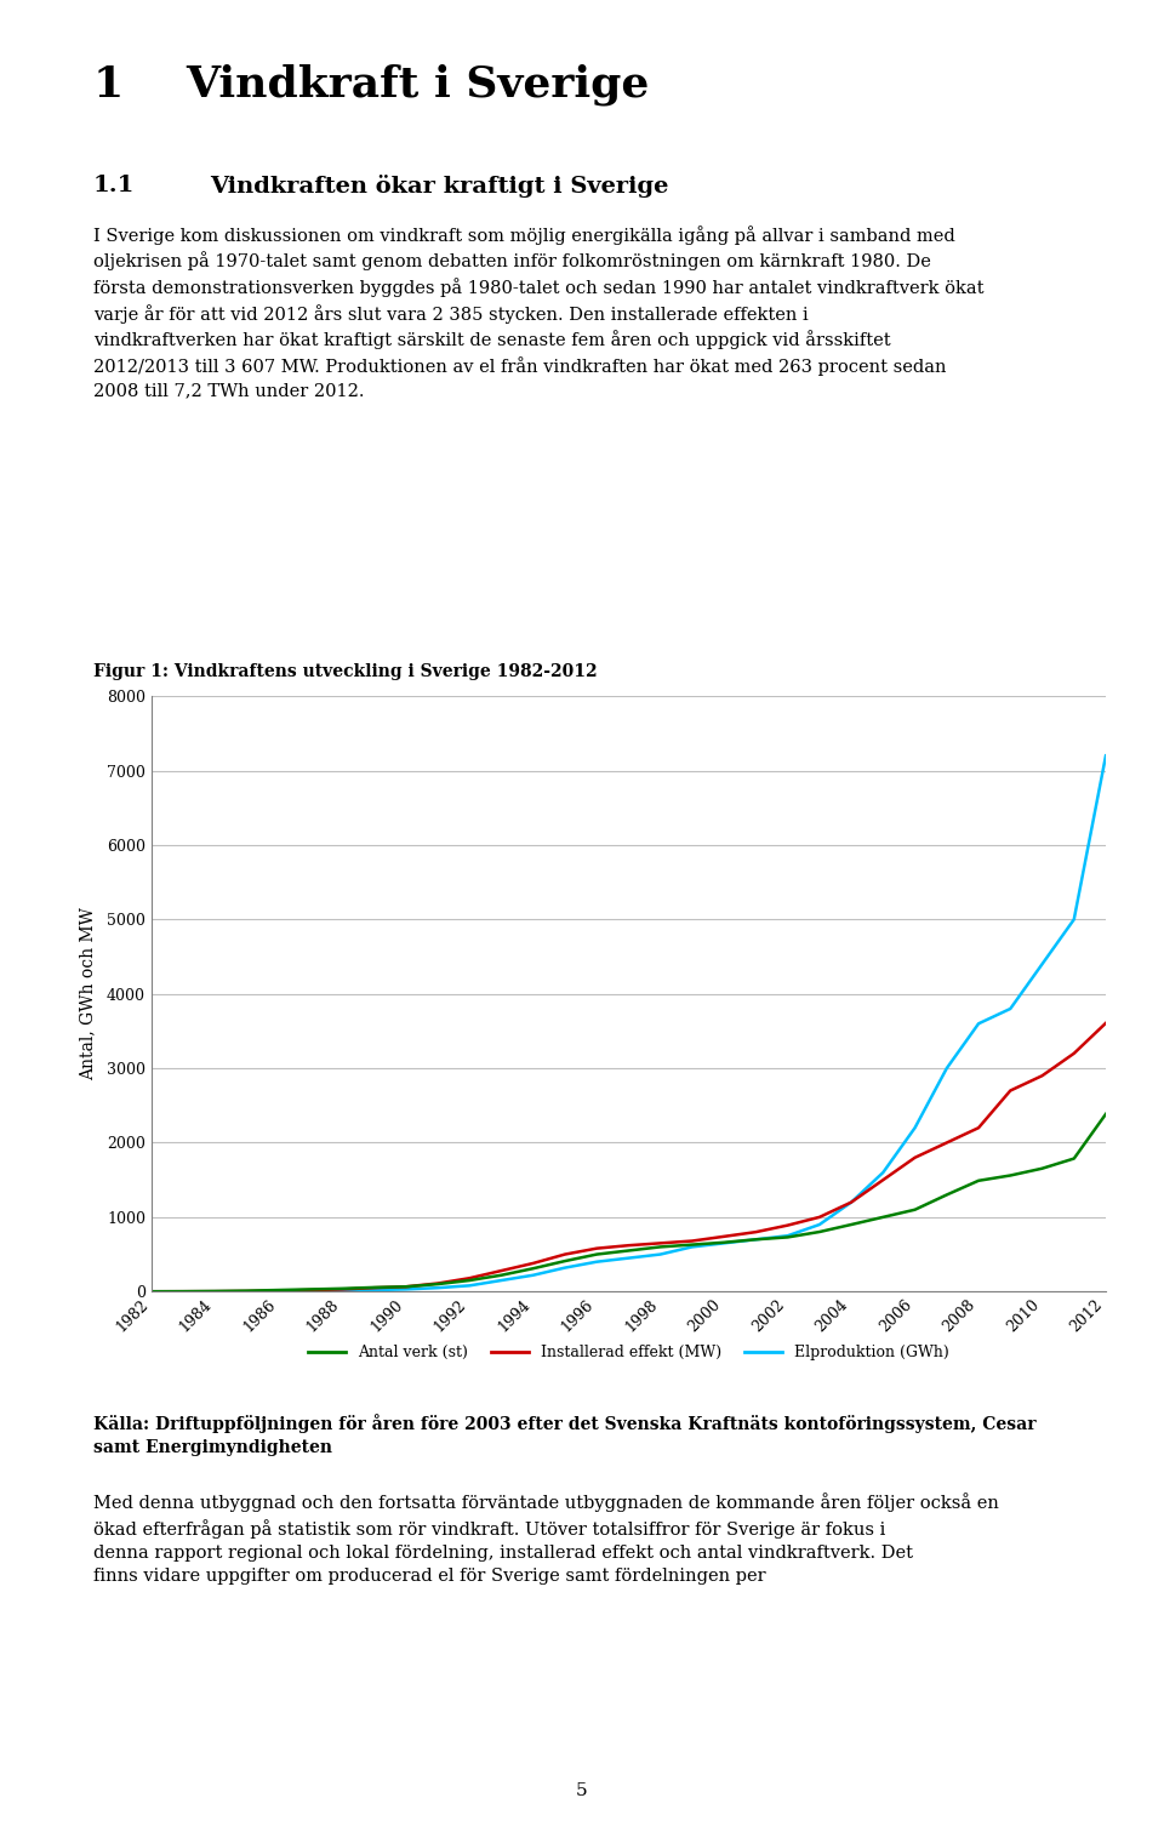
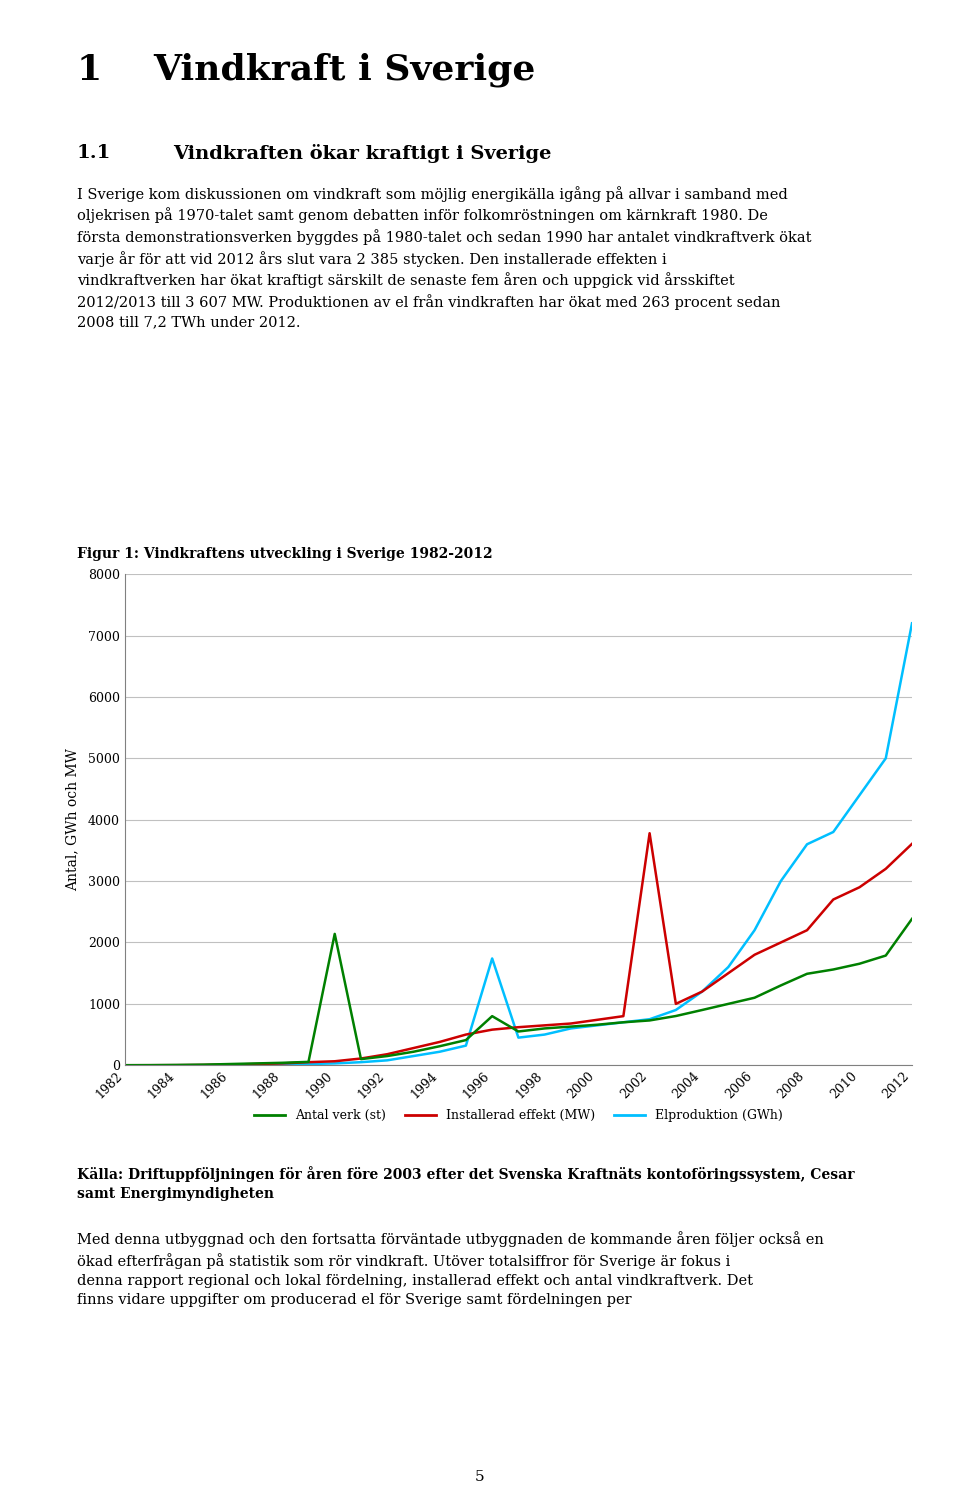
Antal verk (st)/1990: 60 -> 2140
Antal verk (st)/1996: 500 -> 800
Elproduktion (GWh)/1996: 400 -> 1740
Installerad effekt (MW)/2002: 890 -> 3780
